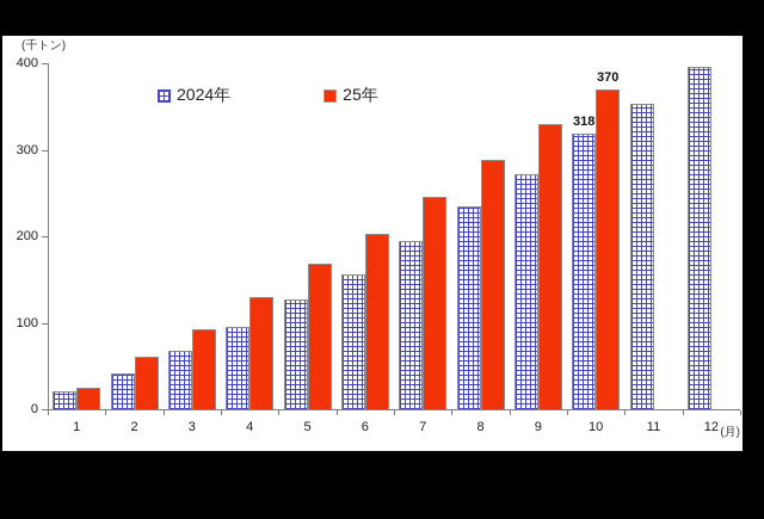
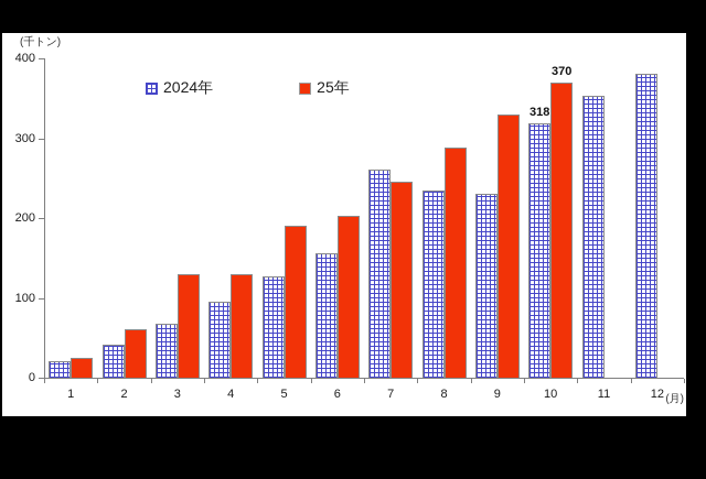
25年/3: 90 -> 130
25年/5: 170 -> 190
2024年/7: 190 -> 260
2024年/9: 270 -> 230
2024年/12: 400 -> 380
